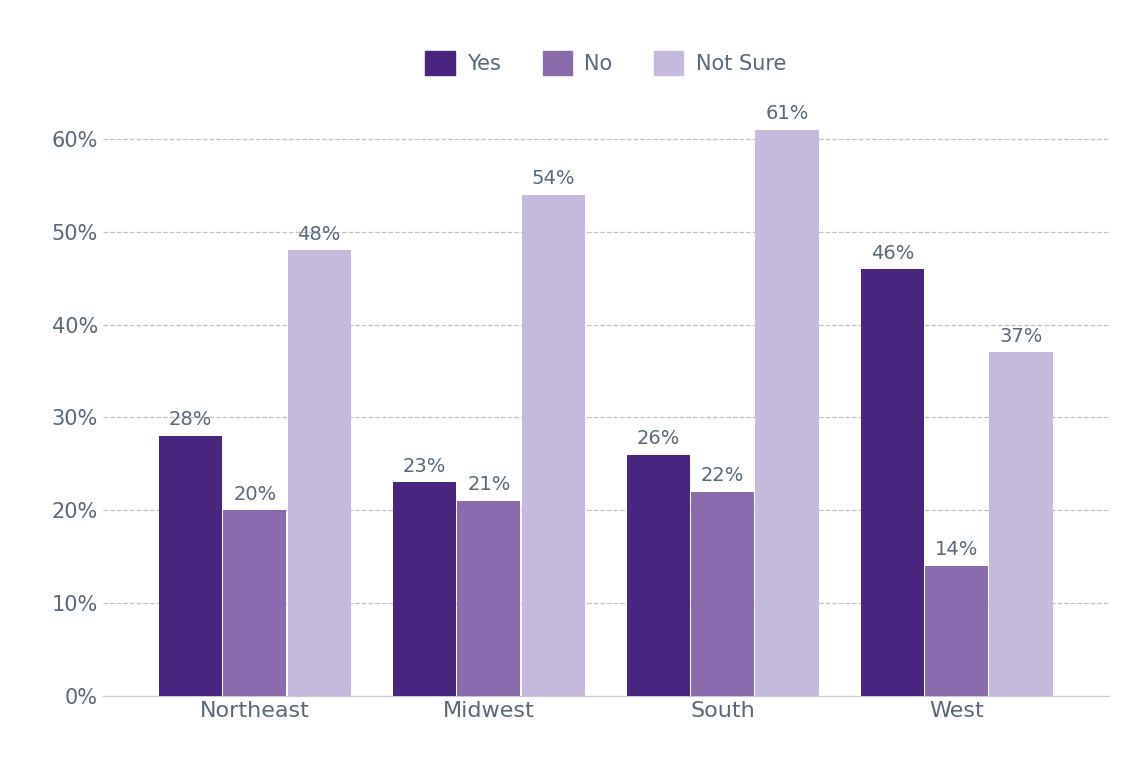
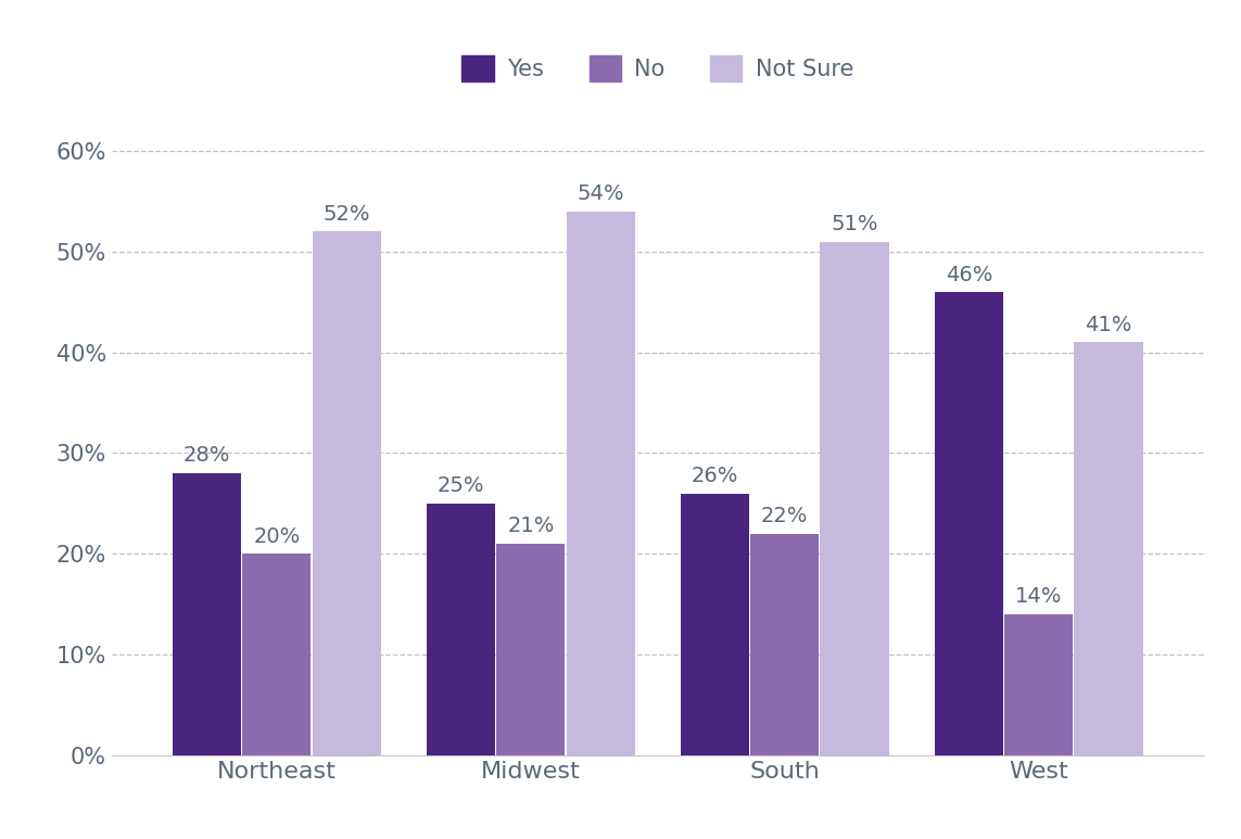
Not Sure/Northeast: 48% -> 52%
Yes/Midwest: 23% -> 25%
Not Sure/South: 61% -> 51%
Not Sure/West: 37% -> 41%
